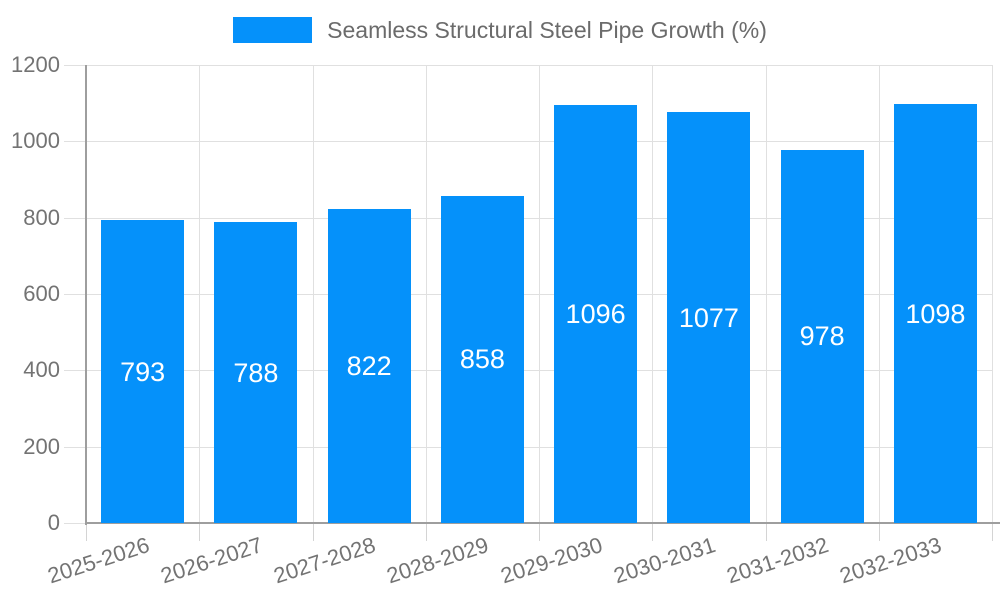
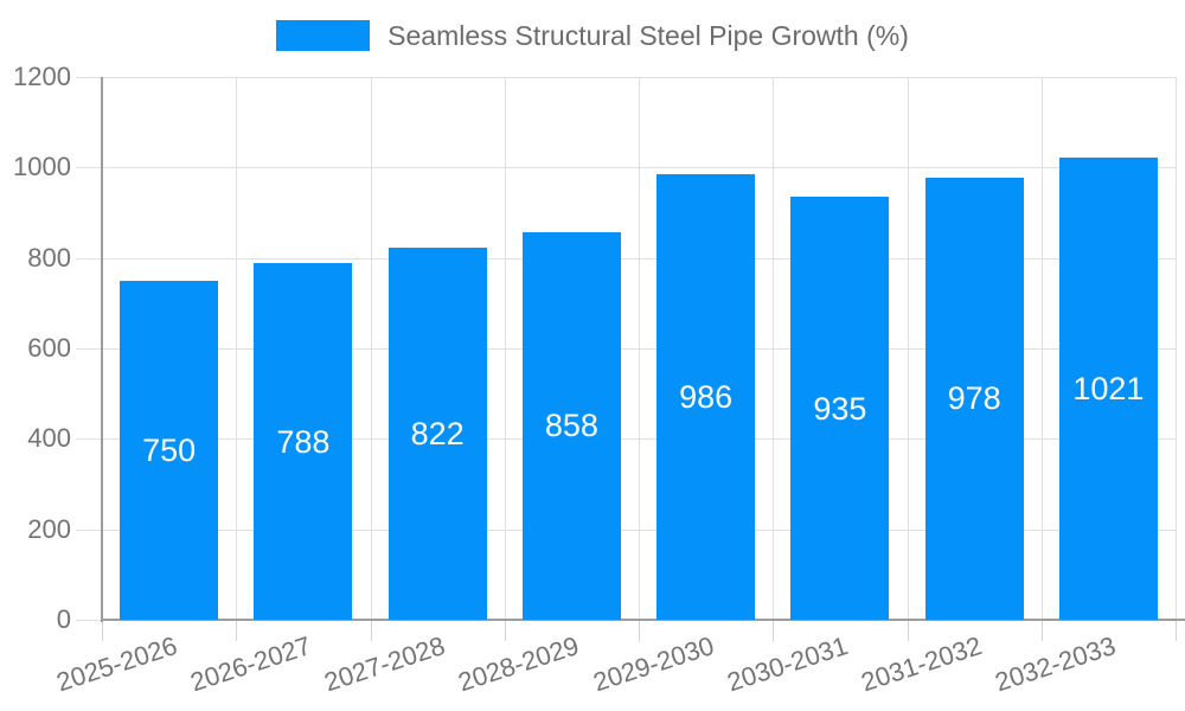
2025-2026: 793 -> 750
2029-2030: 1096 -> 986
2030-2031: 1077 -> 935
2032-2033: 1098 -> 1021
